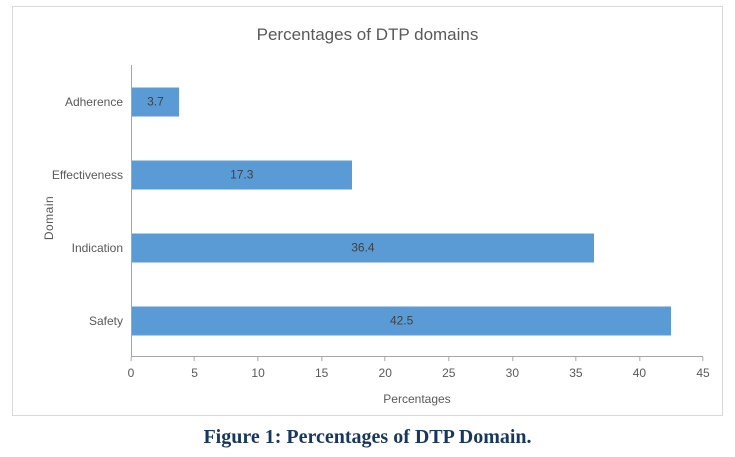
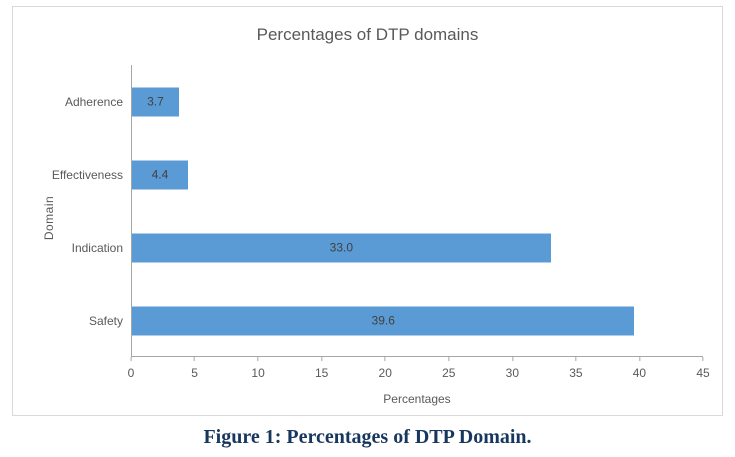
Effectiveness: 17.3 -> 4.4
Indication: 36.4 -> 33.0
Safety: 42.5 -> 39.6
